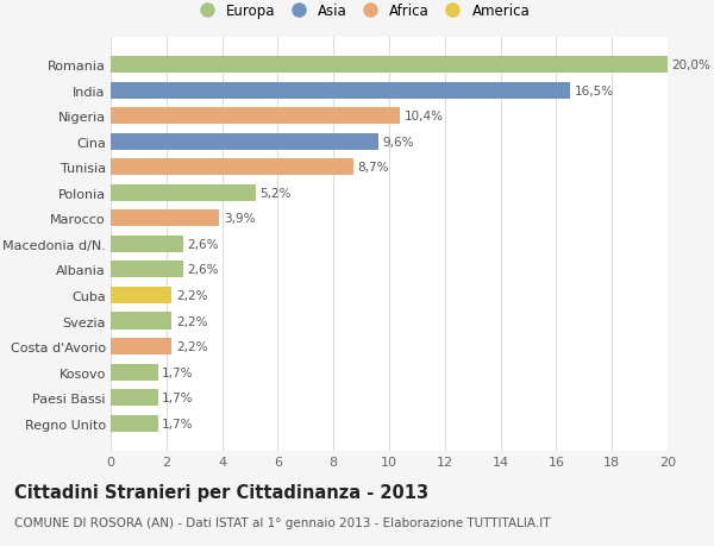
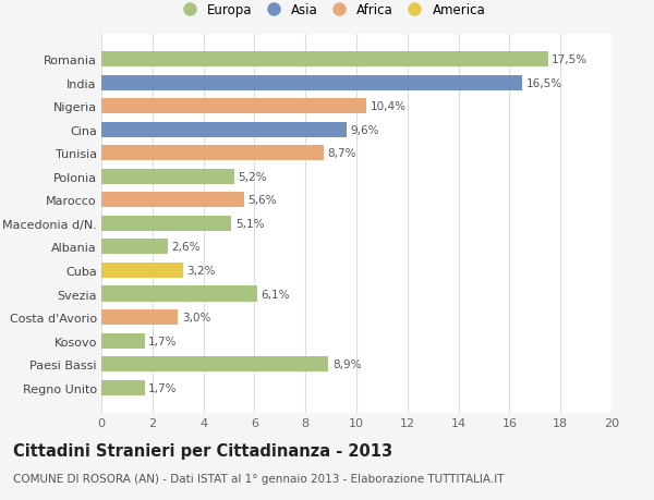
Romania: 20,0% -> 17,5%
Marocco: 3,9% -> 5,6%
Macedonia d/N.: 2,6% -> 5,1%
Cuba: 2,2% -> 3,2%
Svezia: 2,2% -> 6,1%
Costa d'Avorio: 2,2% -> 3,0%
Paesi Bassi: 1,7% -> 8,9%
